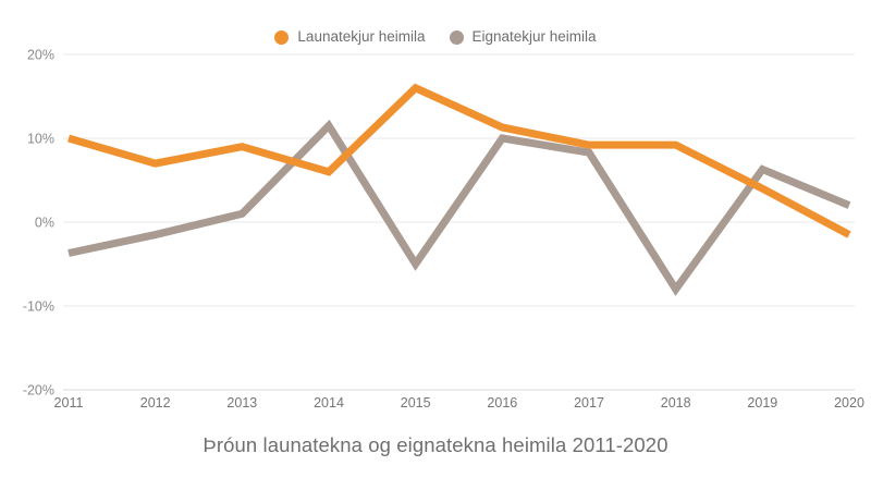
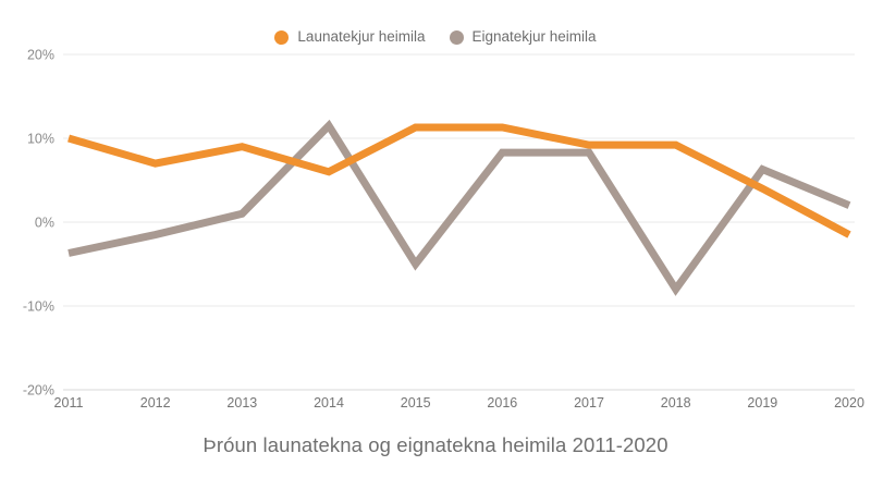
Launatekjur heimila/2015: 16% -> 11%
Eignatekjur heimila/2016: 10% -> 8%
